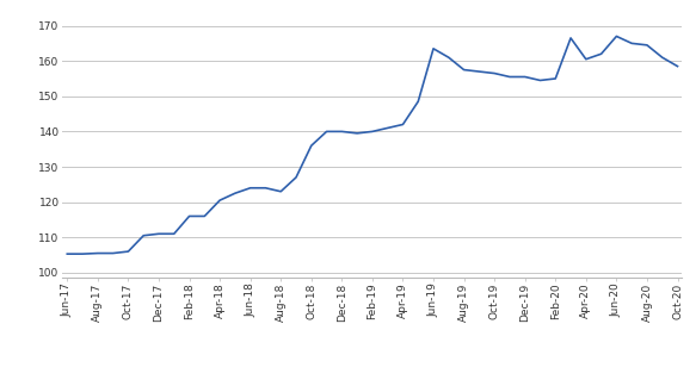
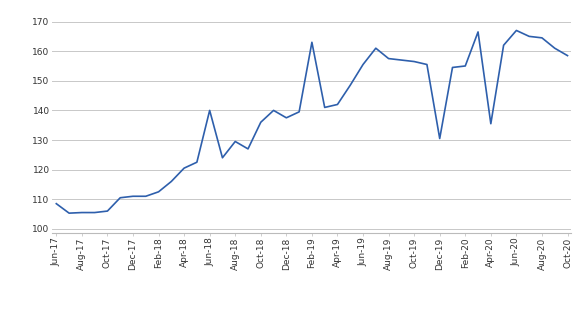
Jun-17: 105.3 -> 108.5
Feb-18: 116.0 -> 112.5
Jun-18: 124.0 -> 140.0
Aug-18: 123.0 -> 129.5
Dec-18: 140.0 -> 137.5
Feb-19: 140.0 -> 163.0
Jun-19: 163.5 -> 155.5
Dec-19: 155.5 -> 130.5
Apr-20: 160.5 -> 135.5
